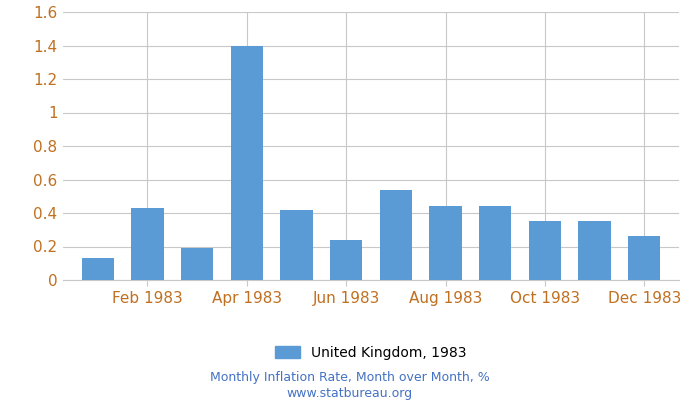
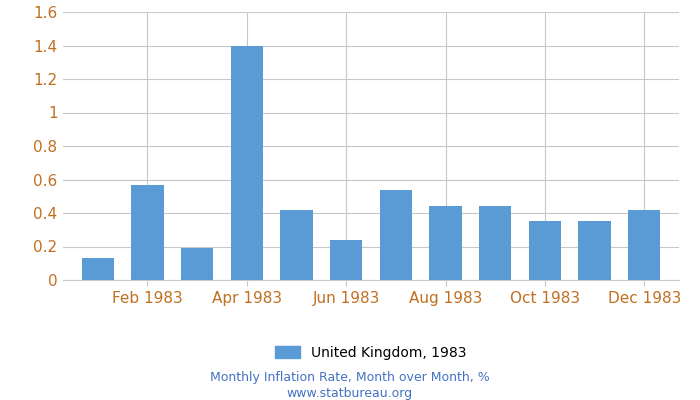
Feb 1983: 0.43 -> 0.57
Dec 1983: 0.26 -> 0.42
